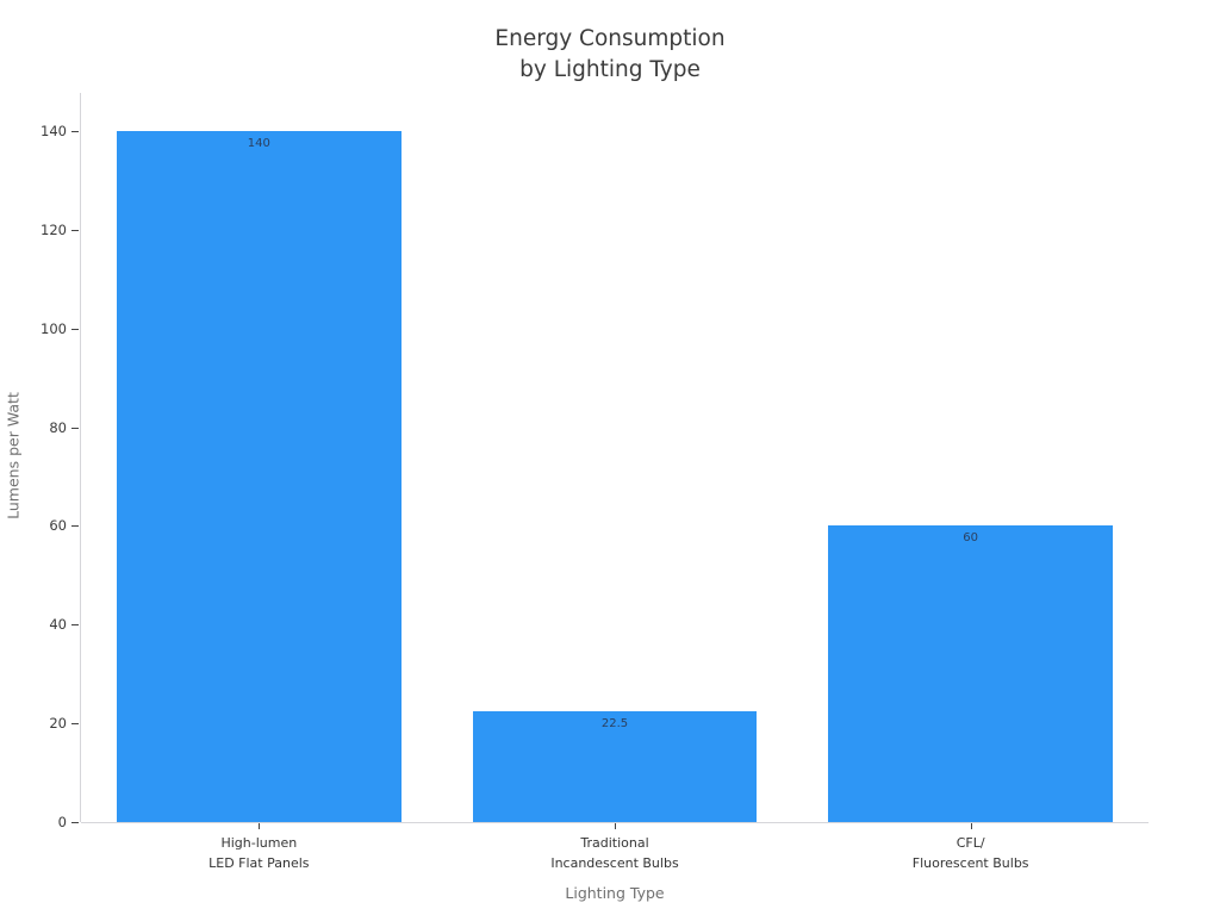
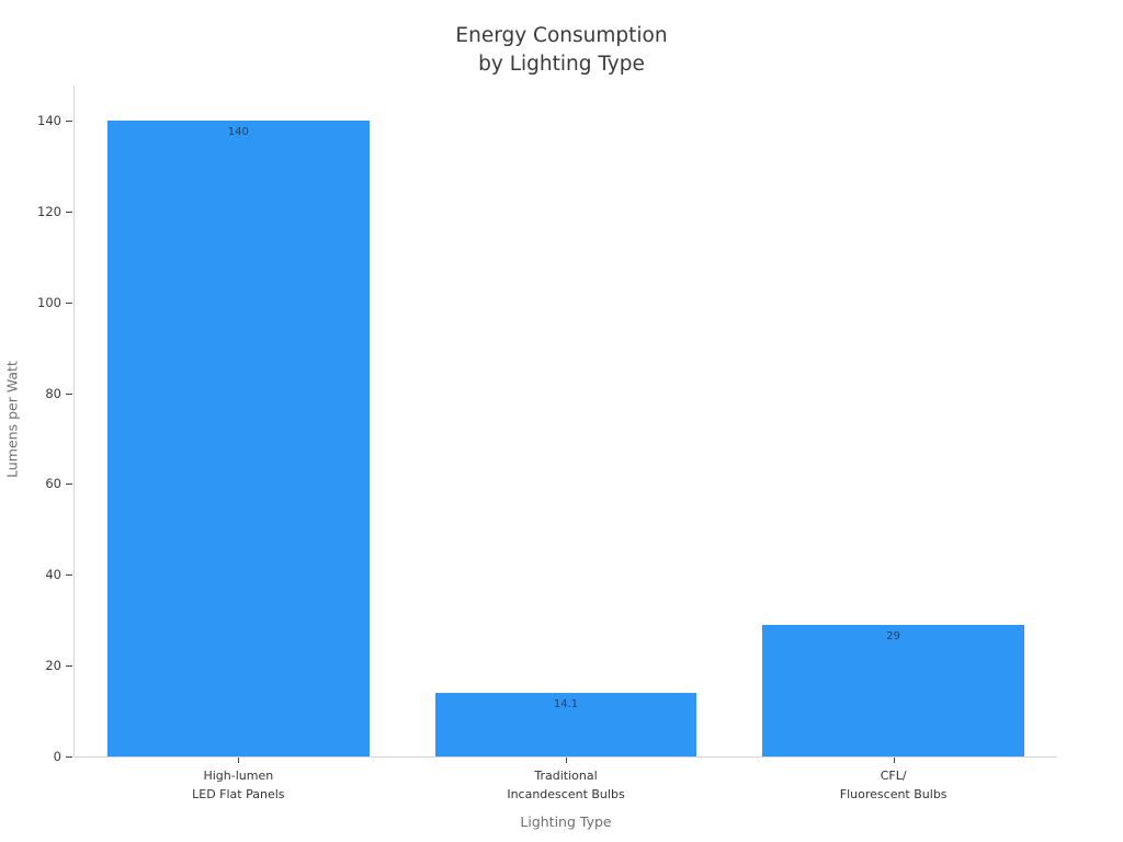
Traditional Incandescent Bulbs: 22.5 -> 14.1
CFL/ Fluorescent Bulbs: 60 -> 29
